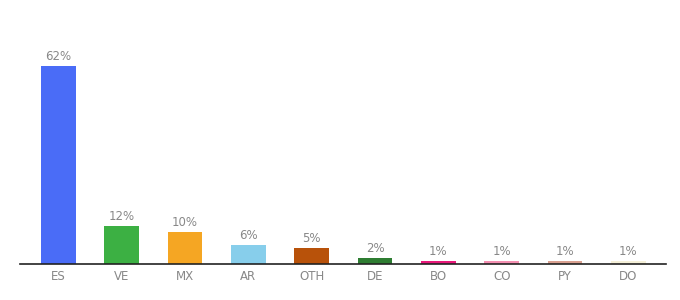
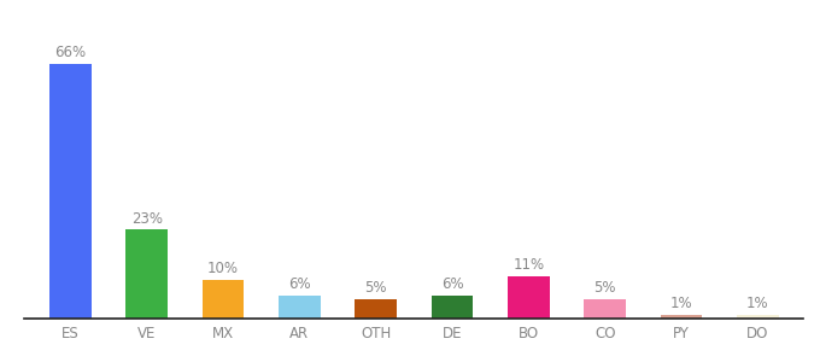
ES: 62% -> 66%
VE: 12% -> 23%
DE: 2% -> 6%
BO: 1% -> 11%
CO: 1% -> 5%
